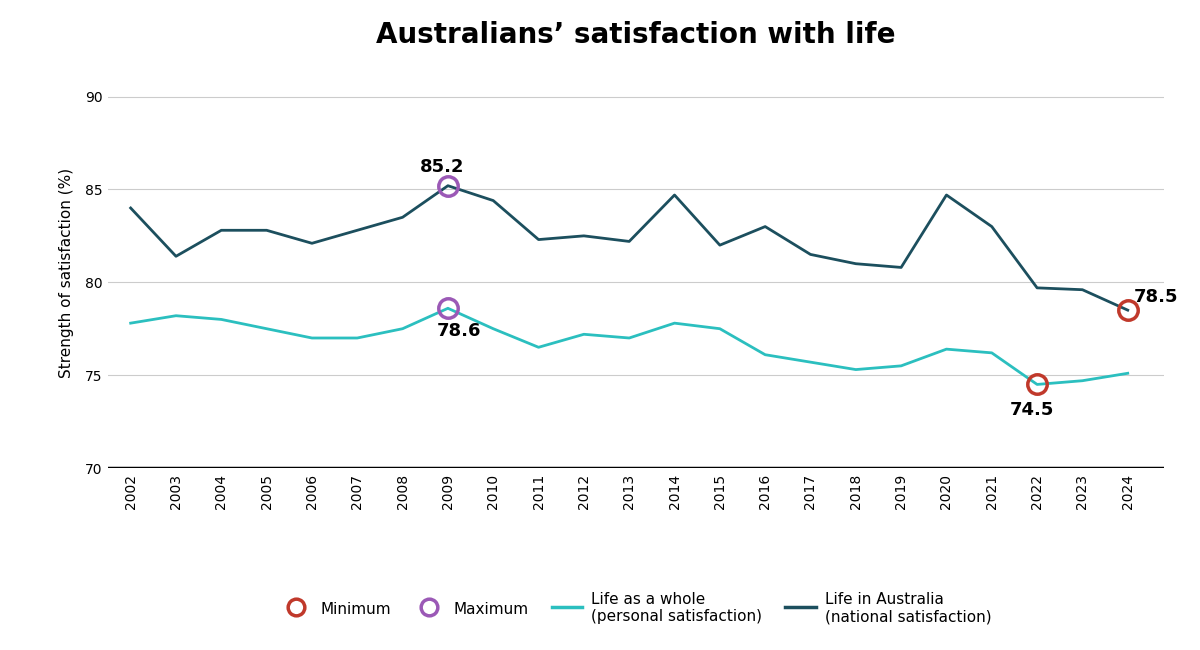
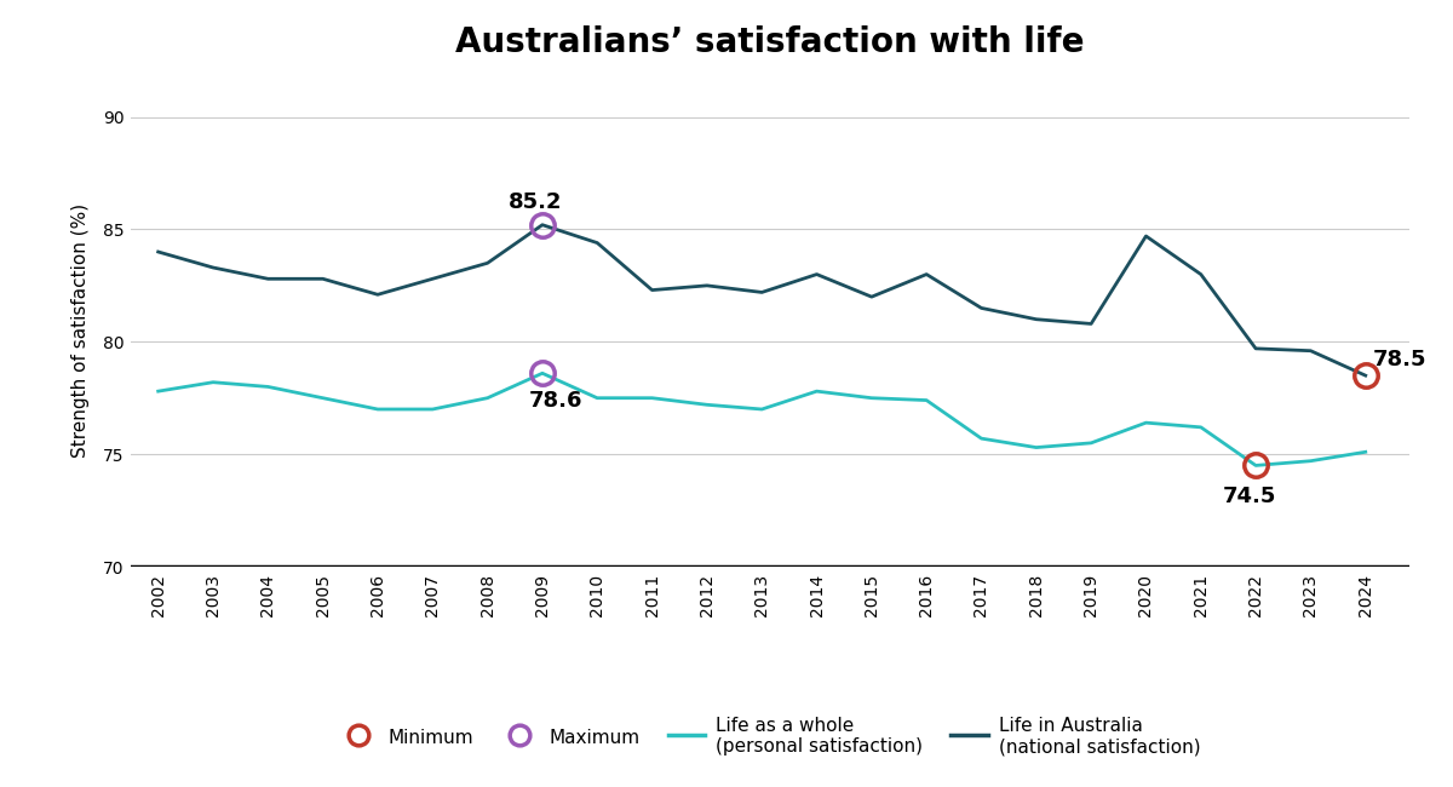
Life in Australia (national satisfaction)/2003: 81.4 -> 83.3
Life as a whole (personal satisfaction)/2011: 76.5 -> 77.5
Life in Australia (national satisfaction)/2014: 84.7 -> 83.0
Life as a whole (personal satisfaction)/2016: 76.1 -> 77.4
